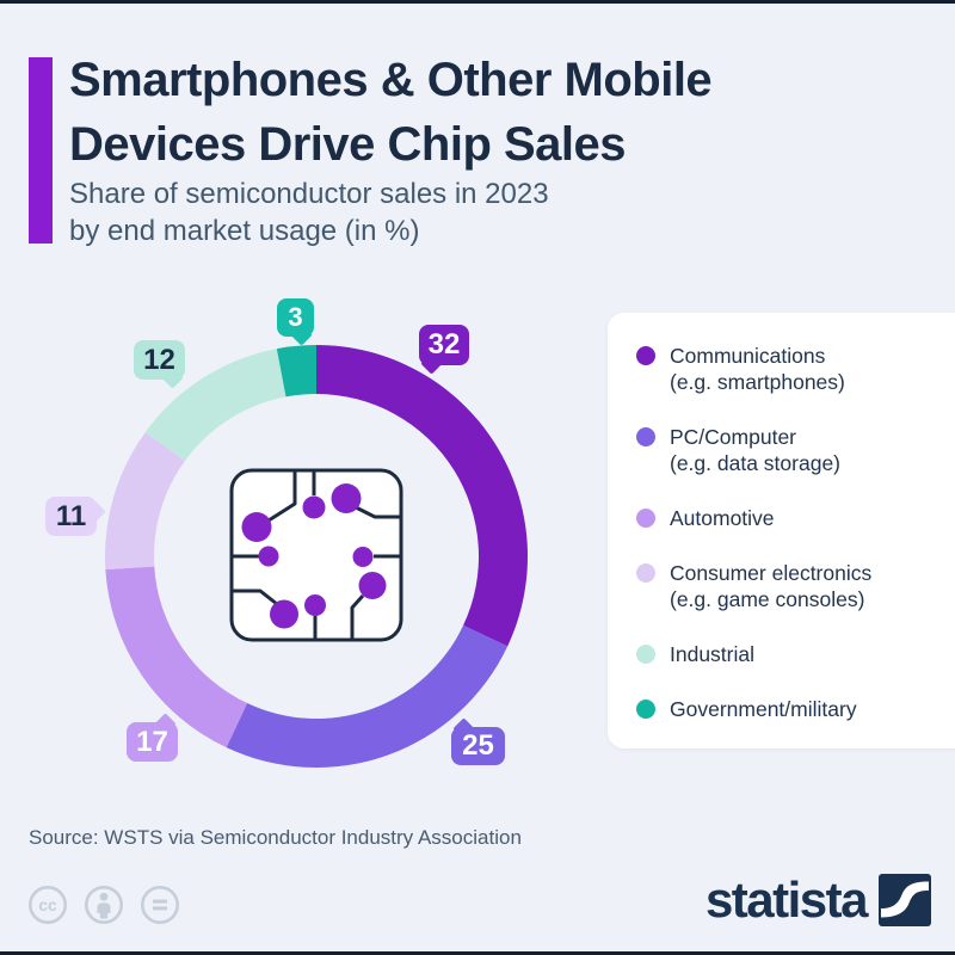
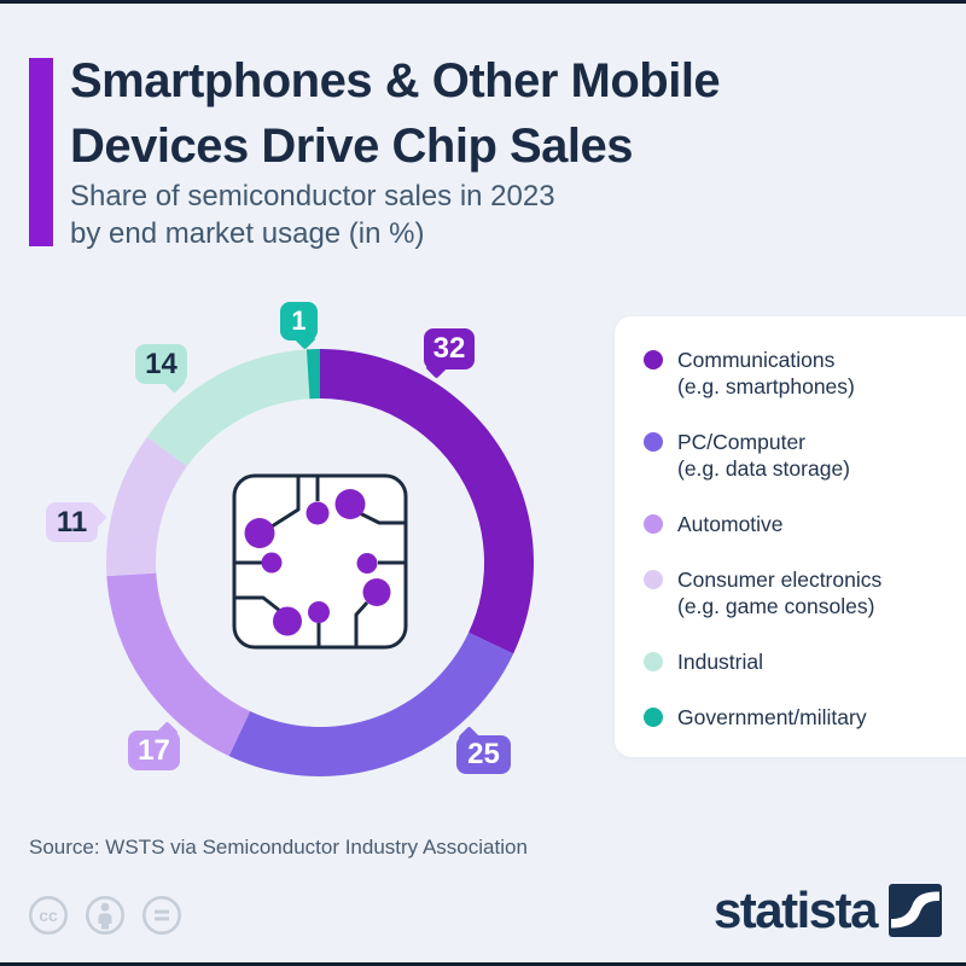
Industrial: 12 -> 14
Government/military: 3 -> 1
